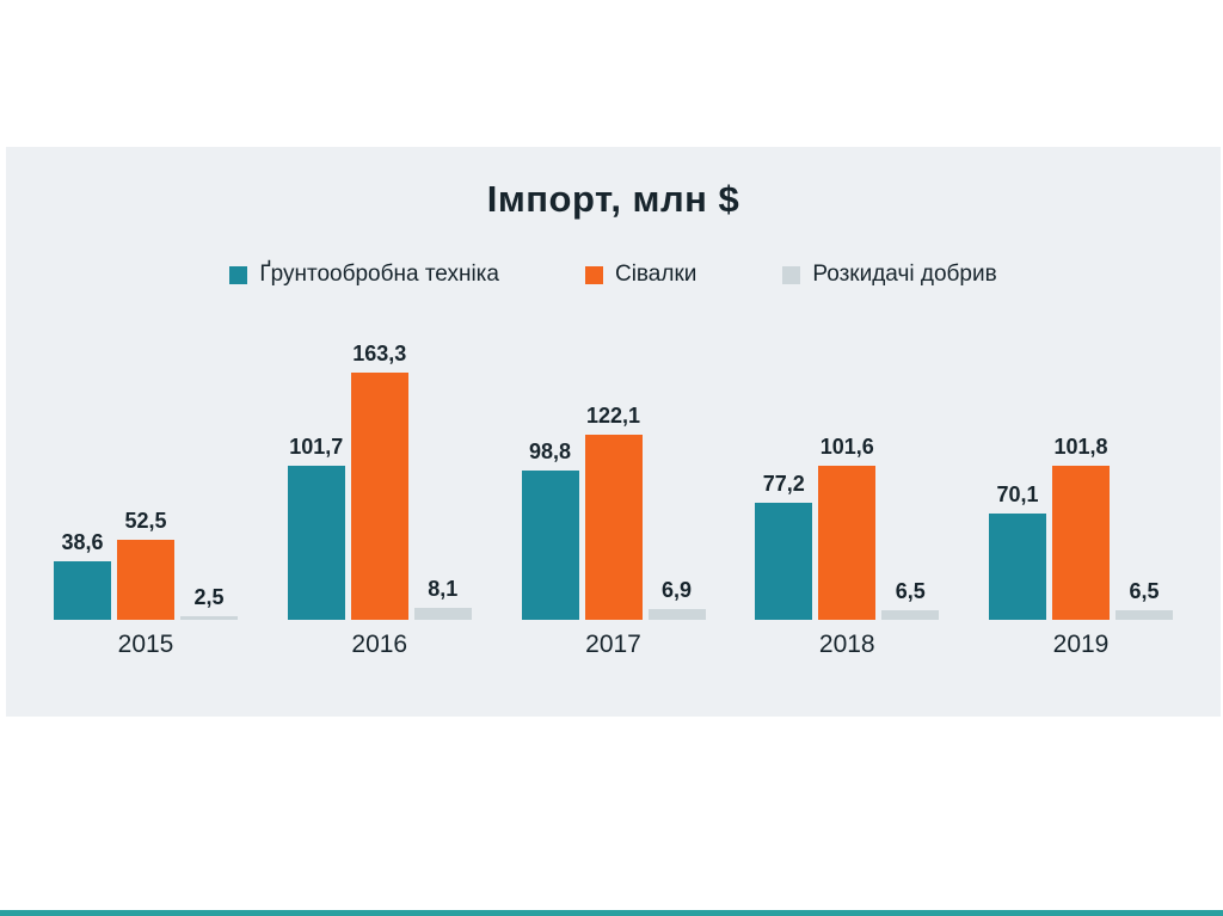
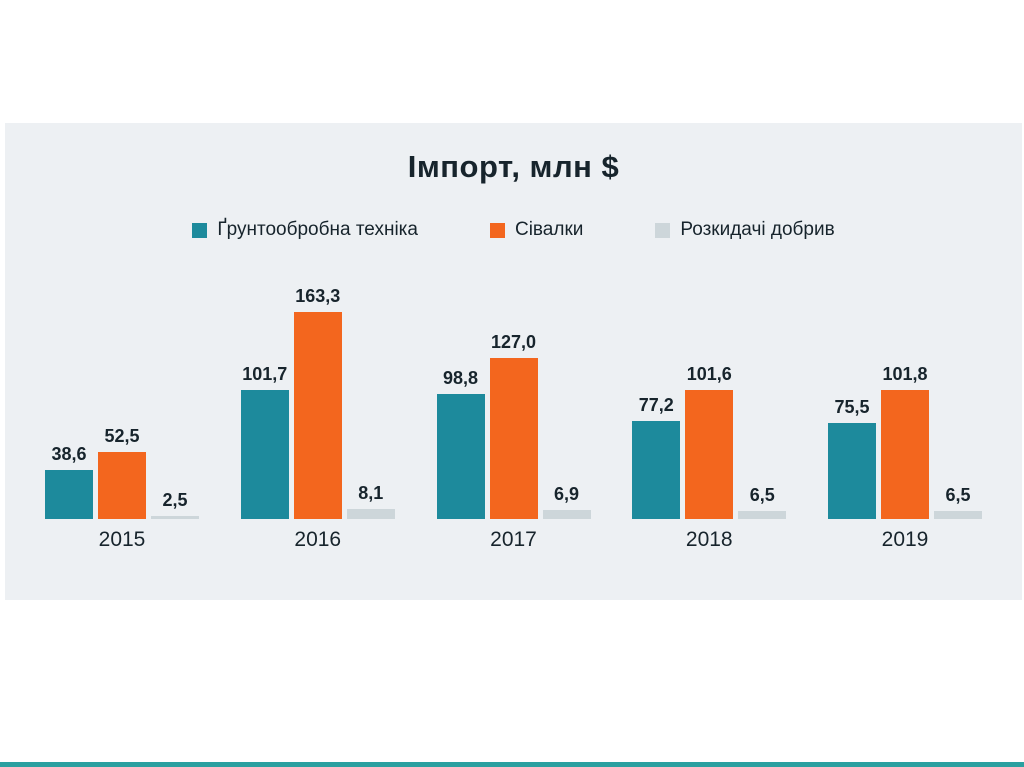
Сівалки/2017: 122,1 -> 127,0
Ґрунтообробна техніка/2019: 70,1 -> 75,5
